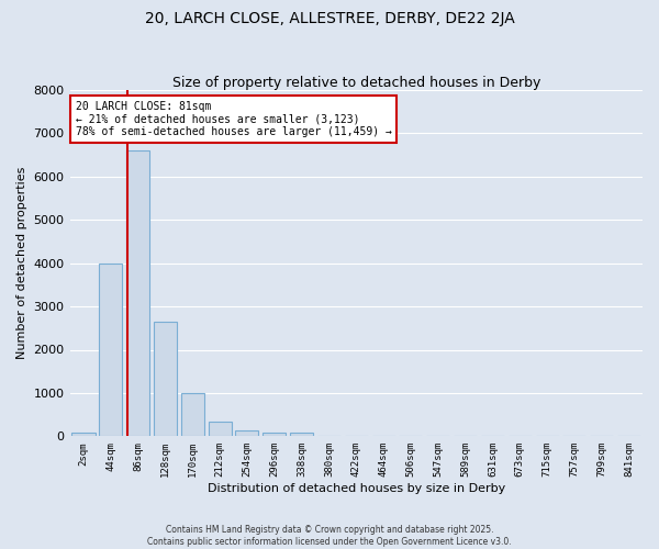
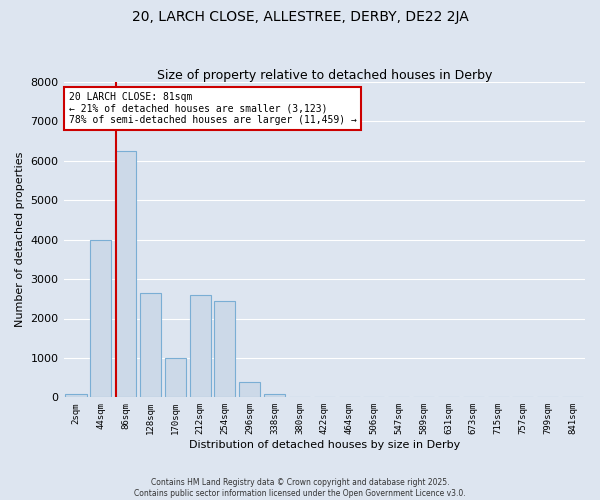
86sqm: 6600 -> 6250
212sqm: 330 -> 2600
254sqm: 130 -> 2450
296sqm: 80 -> 400
